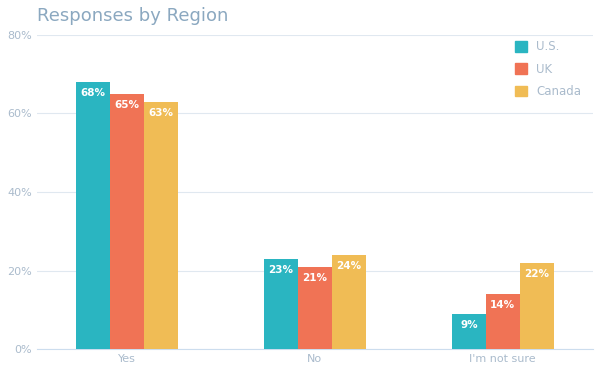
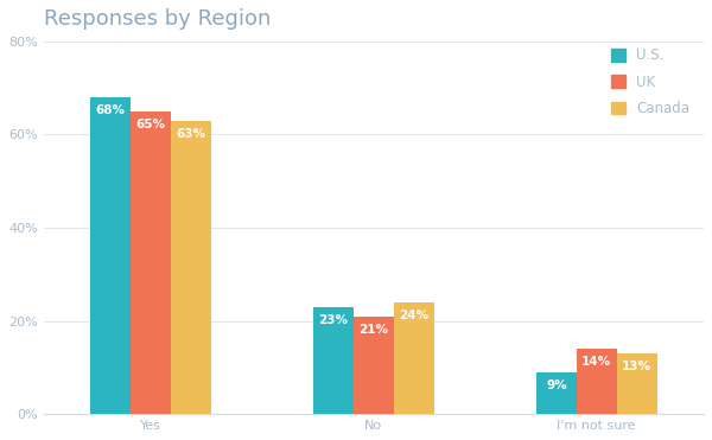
Canada/I'm not sure: 22% -> 13%
